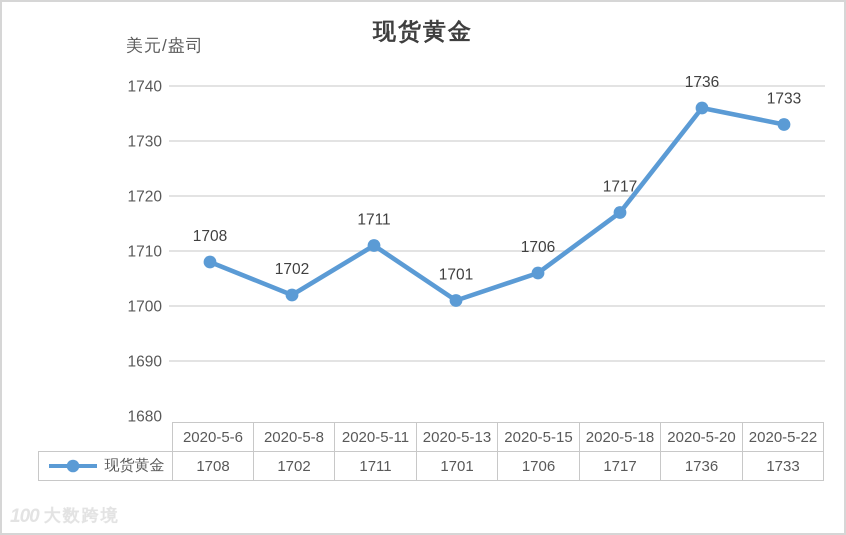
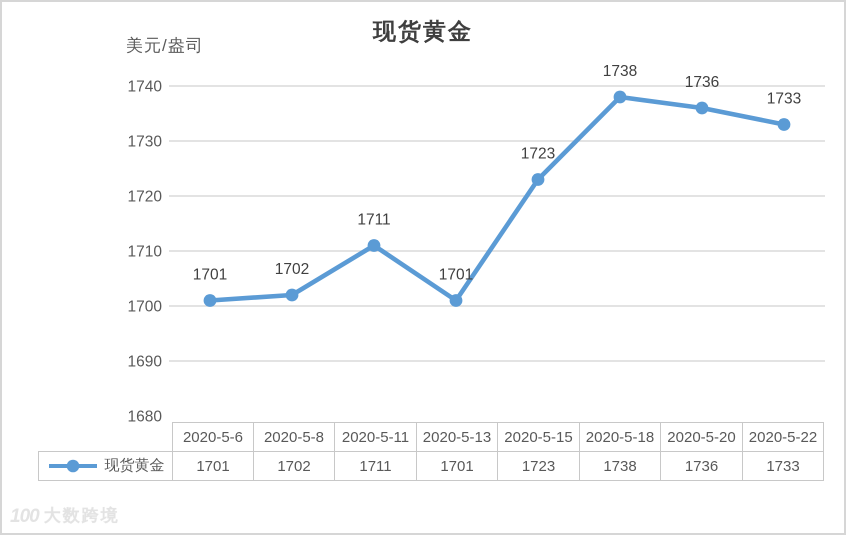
2020-5-6: 1708 -> 1701
2020-5-15: 1706 -> 1723
2020-5-18: 1717 -> 1738
